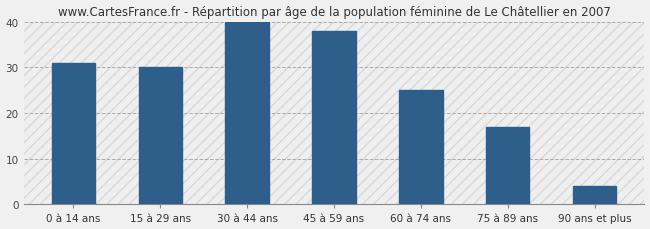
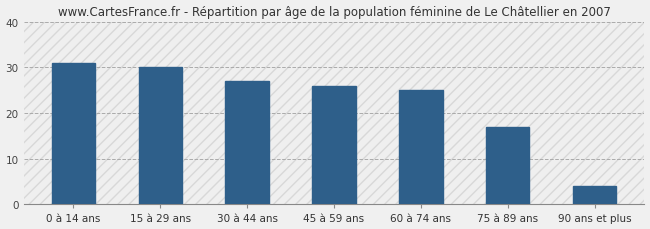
30 à 44 ans: 40 -> 27
45 à 59 ans: 38 -> 26
